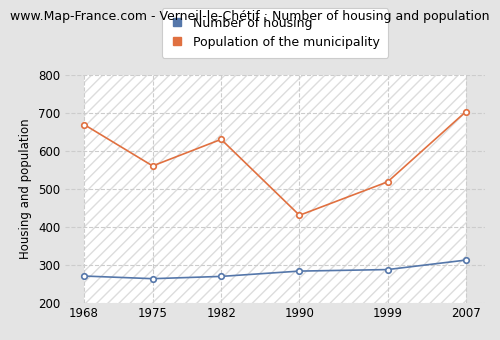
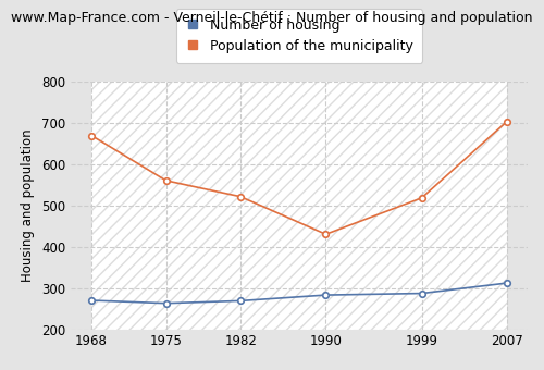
Population of the municipality/1982: 630 -> 521
